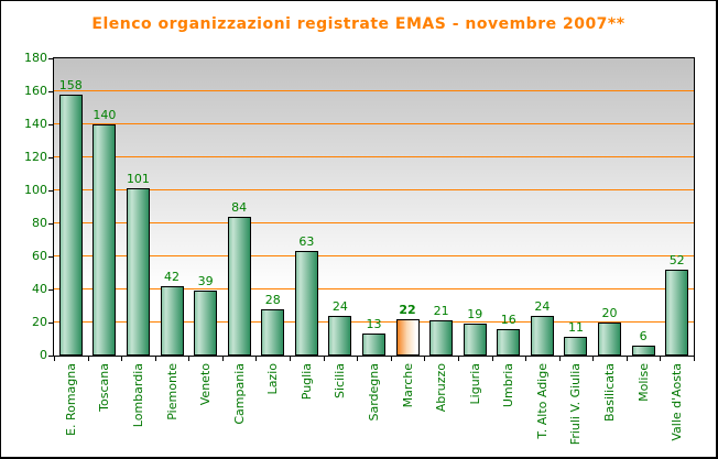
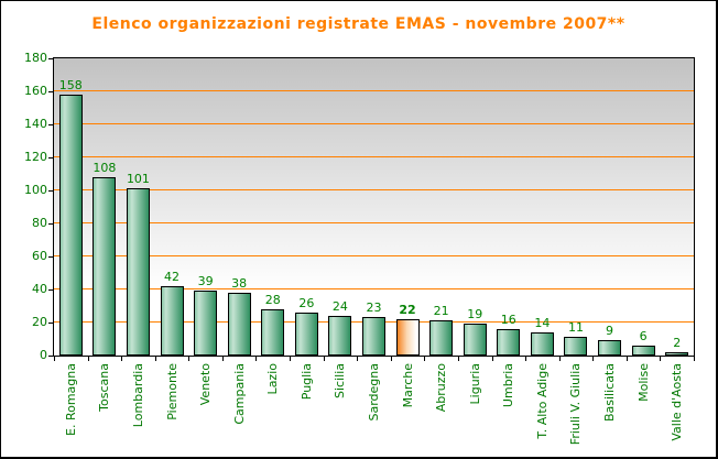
Toscana: 140 -> 108
Campania: 84 -> 38
Puglia: 63 -> 26
Sardegna: 13 -> 23
T. Alto Adige: 24 -> 14
Basilicata: 20 -> 9
Valle d'Aosta: 52 -> 2
